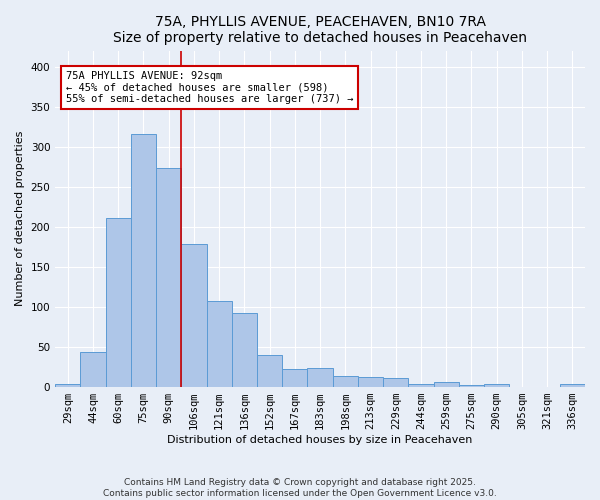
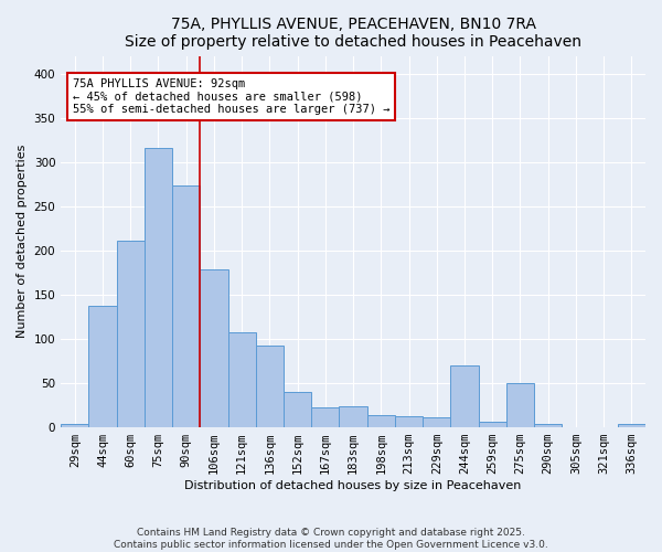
44sqm: 44 -> 138
244sqm: 4 -> 70
275sqm: 3 -> 50
